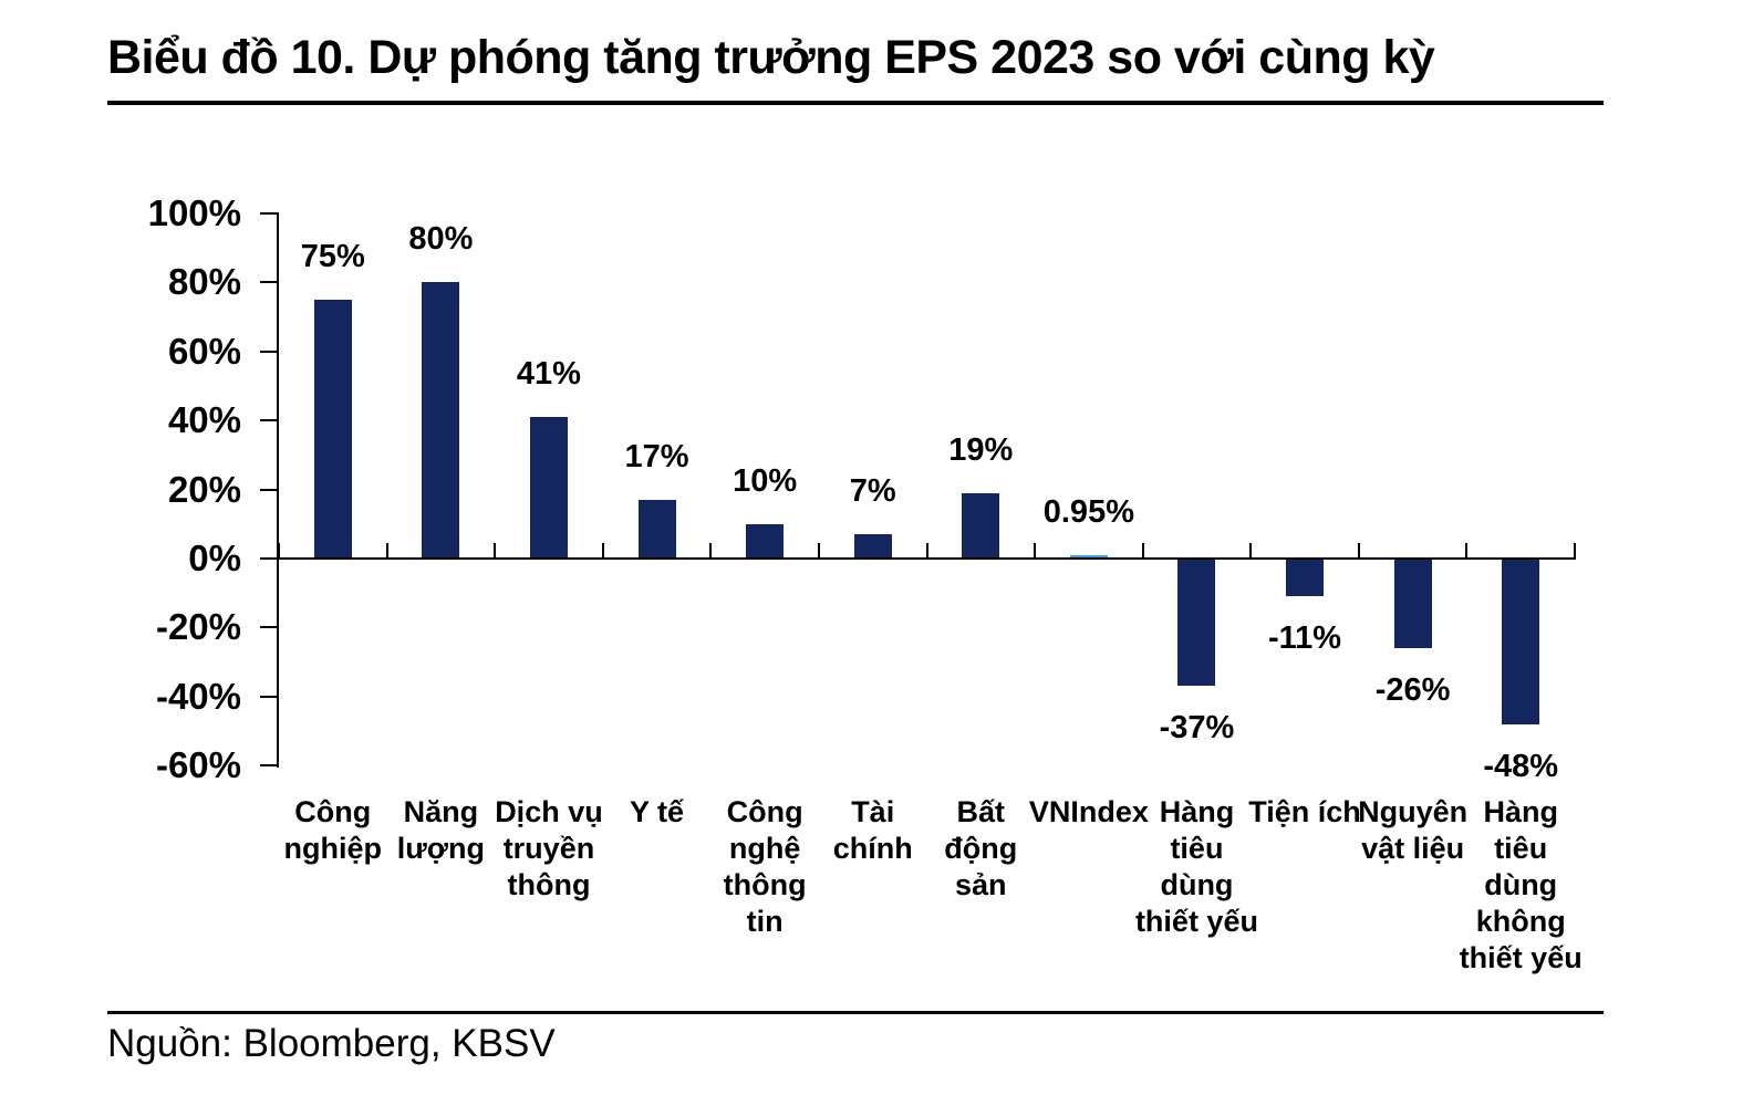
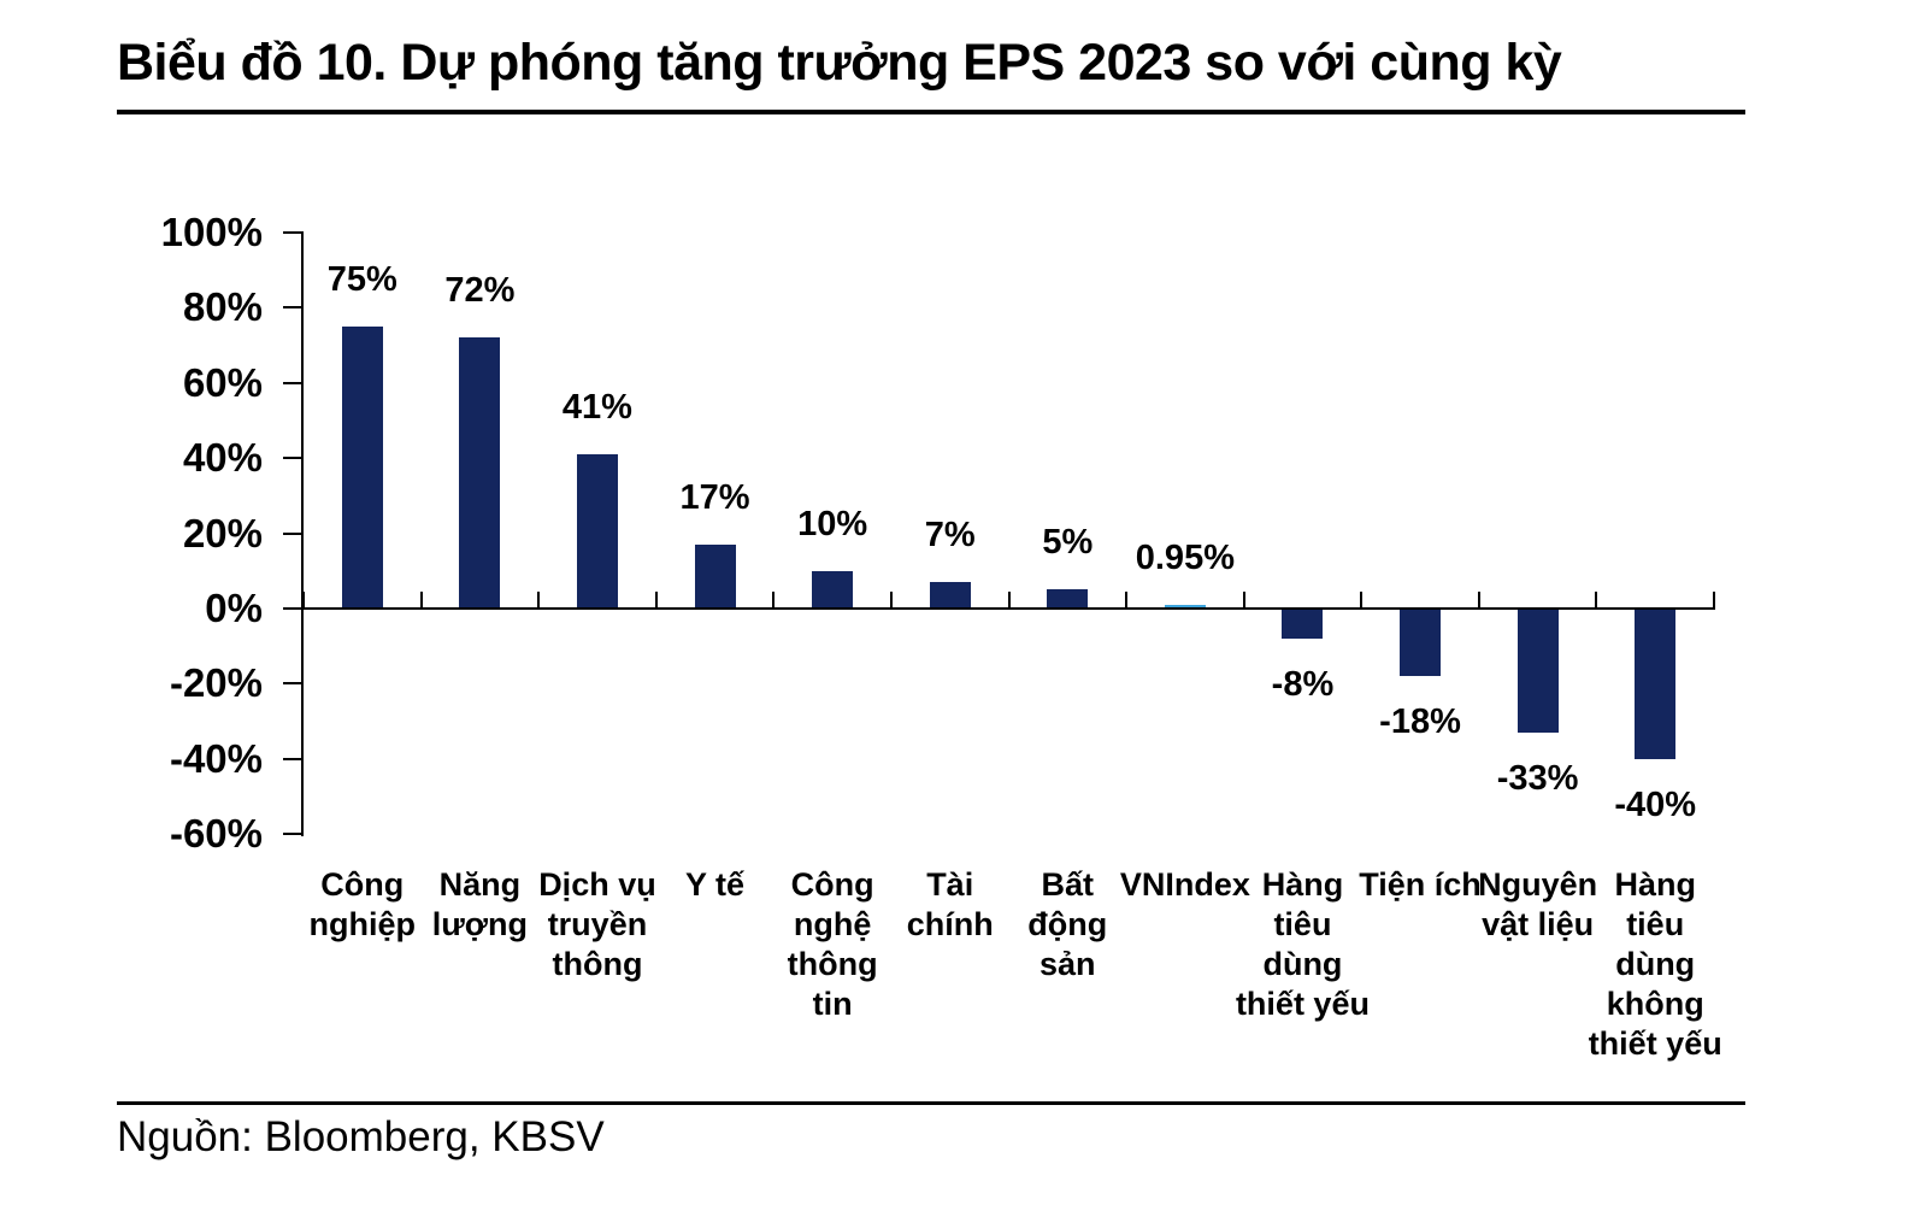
Năng lượng: 80% -> 72%
Bất động sản: 19% -> 5%
Hàng tiêu dùng thiết yếu: -37% -> -8%
Tiện ích: -11% -> -18%
Nguyên vật liệu: -26% -> -33%
Hàng tiêu dùng không thiết yếu: -48% -> -40%
